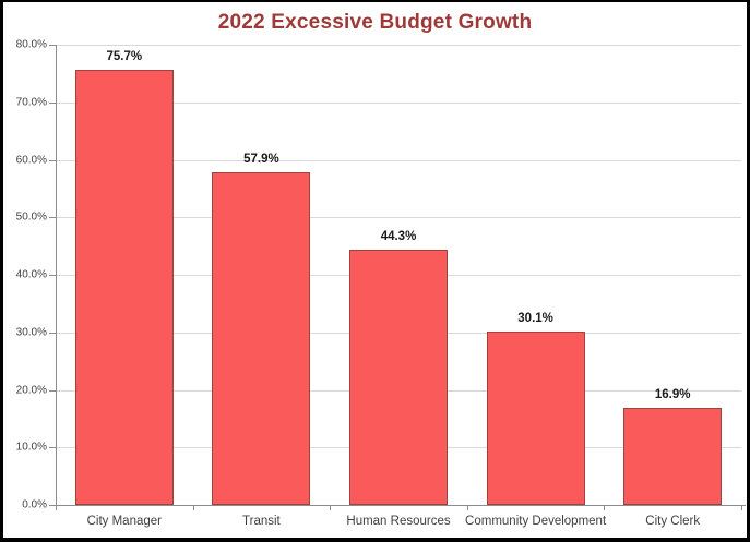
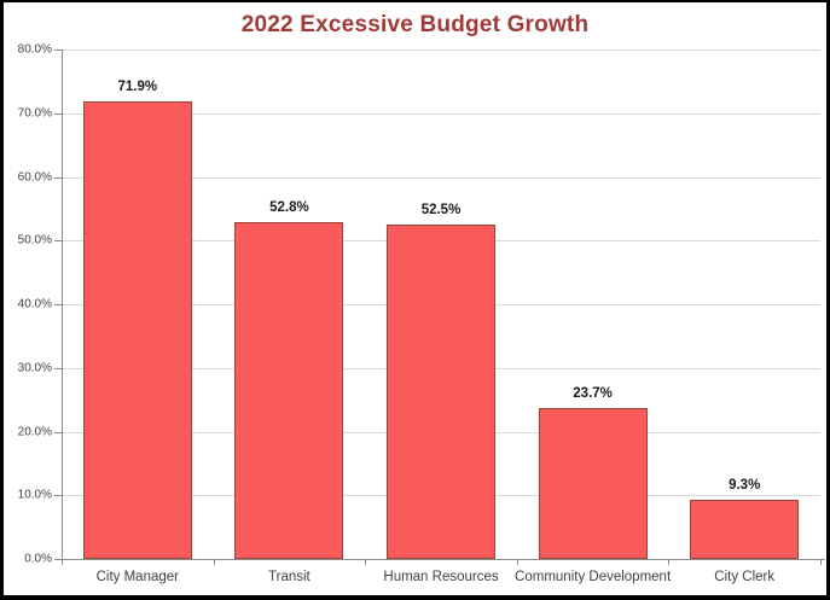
City Manager: 75.7% -> 71.9%
Transit: 57.9% -> 52.8%
Human Resources: 44.3% -> 52.5%
Community Development: 30.1% -> 23.7%
City Clerk: 16.9% -> 9.3%
